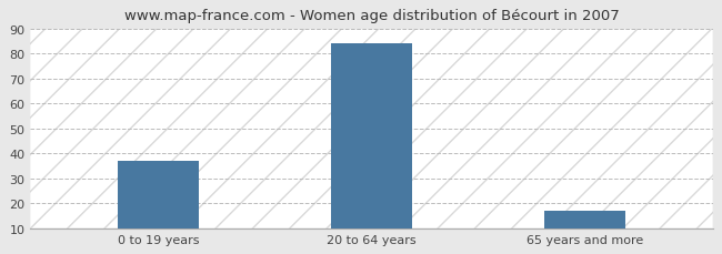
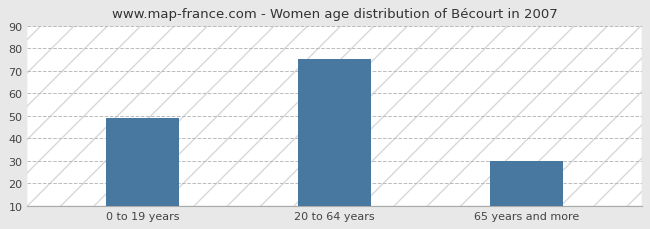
0 to 19 years: 37 -> 49
20 to 64 years: 84 -> 75
65 years and more: 17 -> 30
